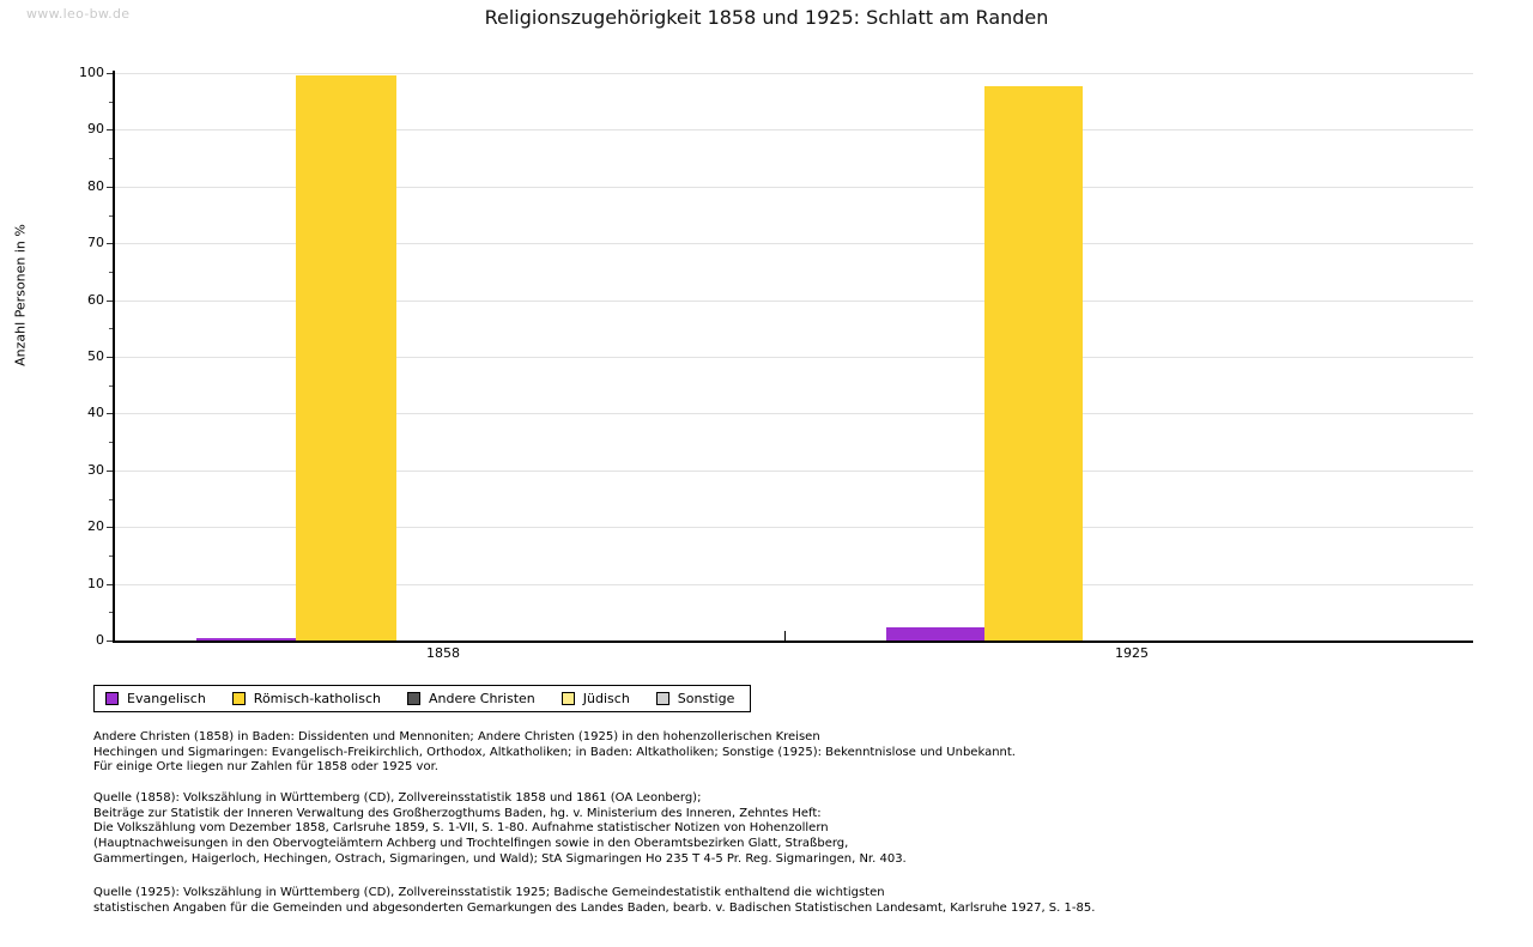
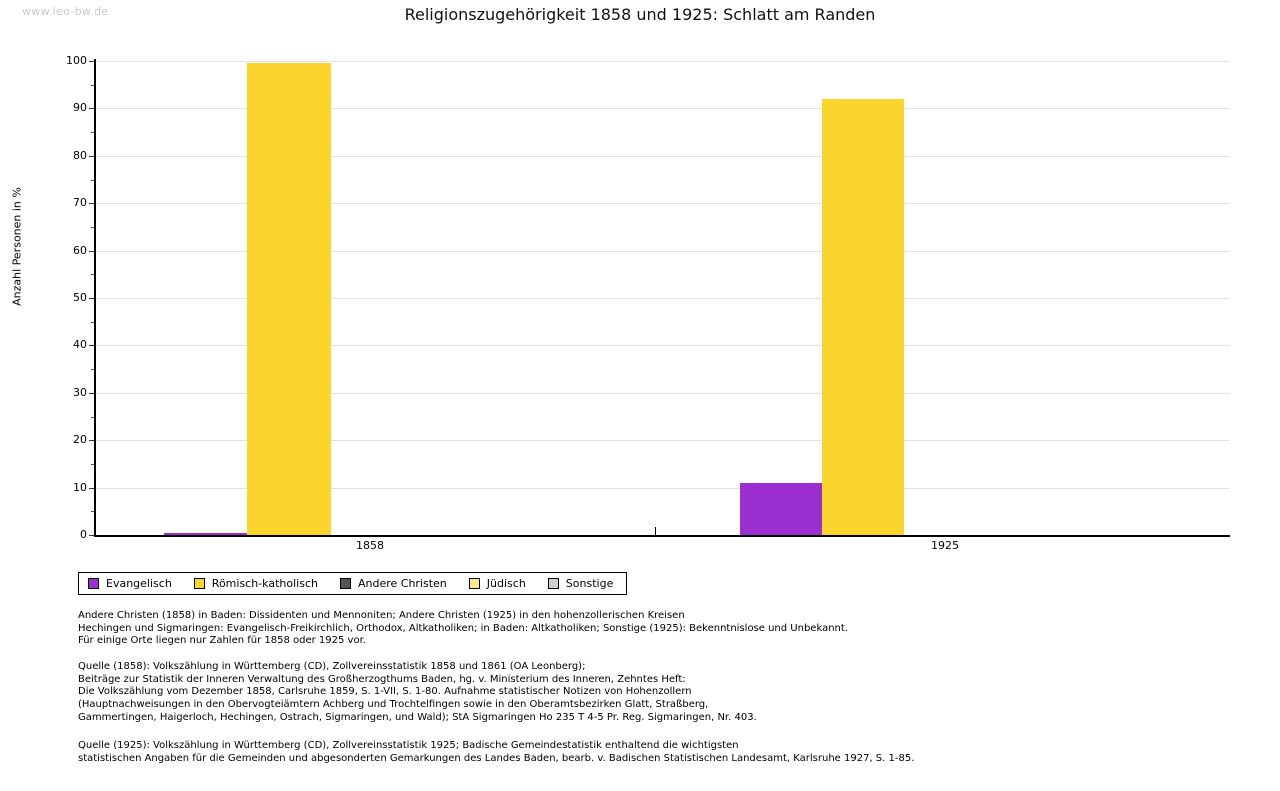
Evangelisch/1925: 2 -> 11
Römisch-katholisch/1925: 98 -> 92
